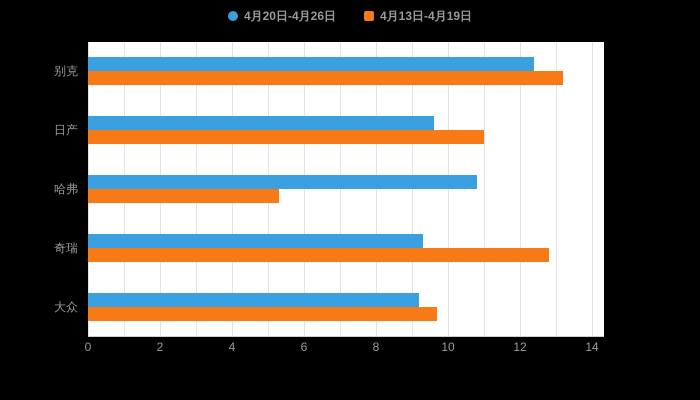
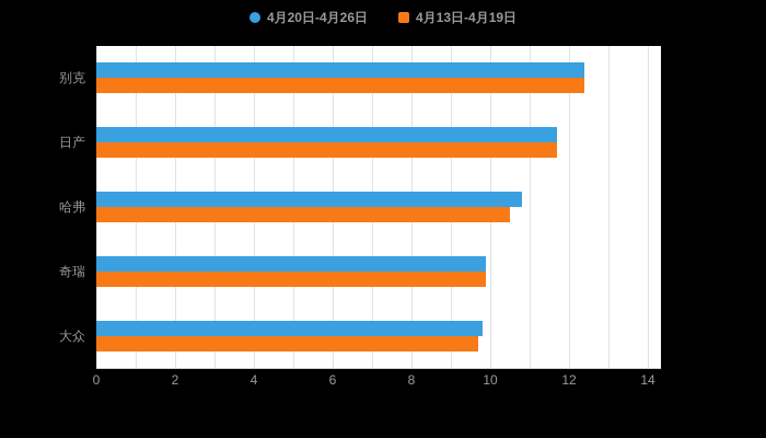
4月13日-4月19日/别克: 13.2 -> 12.4
4月20日-4月26日/日产: 9.6 -> 11.7
4月13日-4月19日/日产: 11.0 -> 11.7
4月13日-4月19日/哈弗: 5.3 -> 10.5
4月20日-4月26日/奇瑞: 9.3 -> 9.9
4月13日-4月19日/奇瑞: 12.8 -> 9.9
4月20日-4月26日/大众: 9.2 -> 9.8
